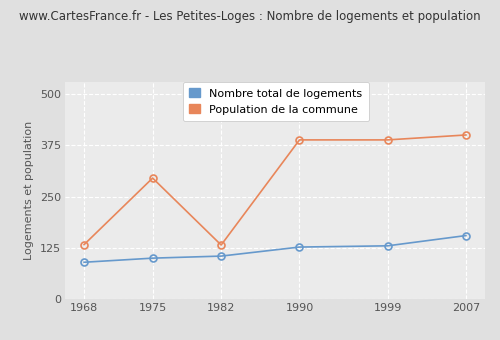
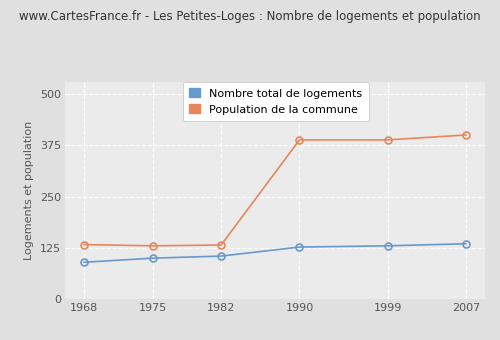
Population de la commune/1975: 295 -> 130
Nombre total de logements/2007: 155 -> 135
